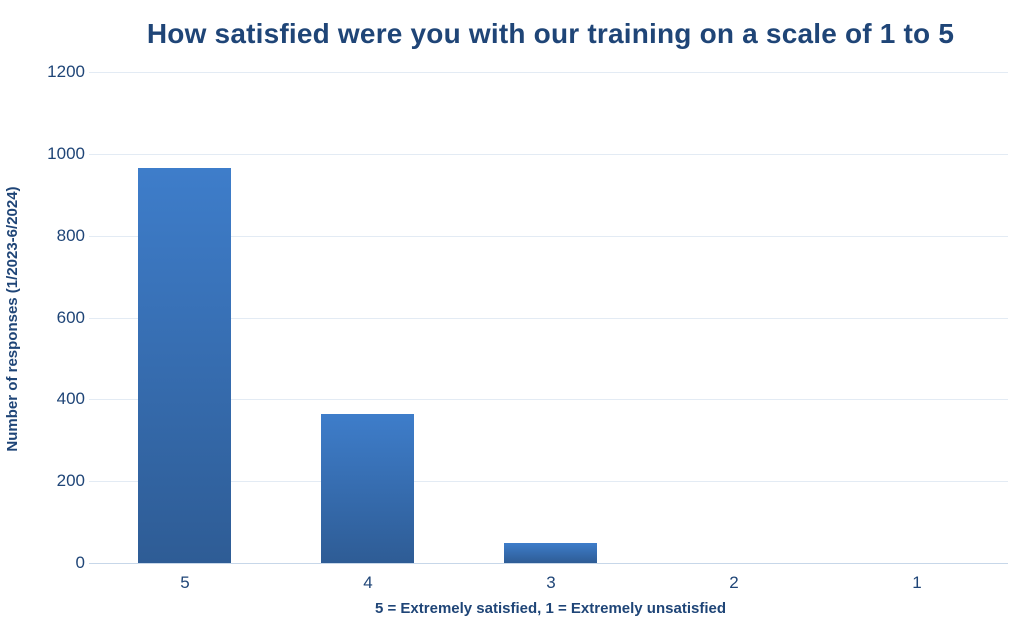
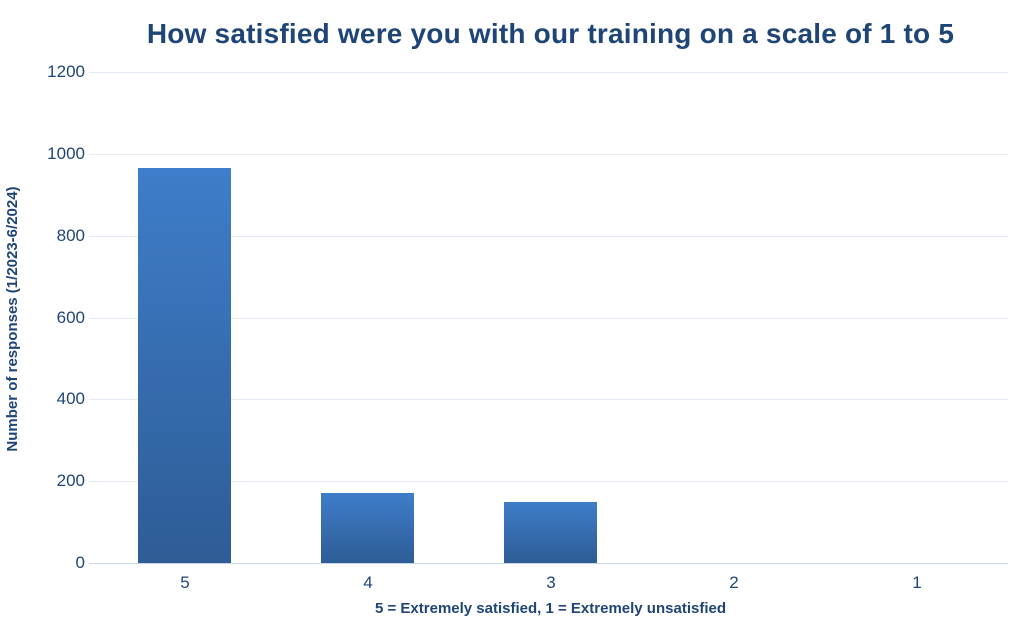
4: 360 -> 170
3: 50 -> 150
